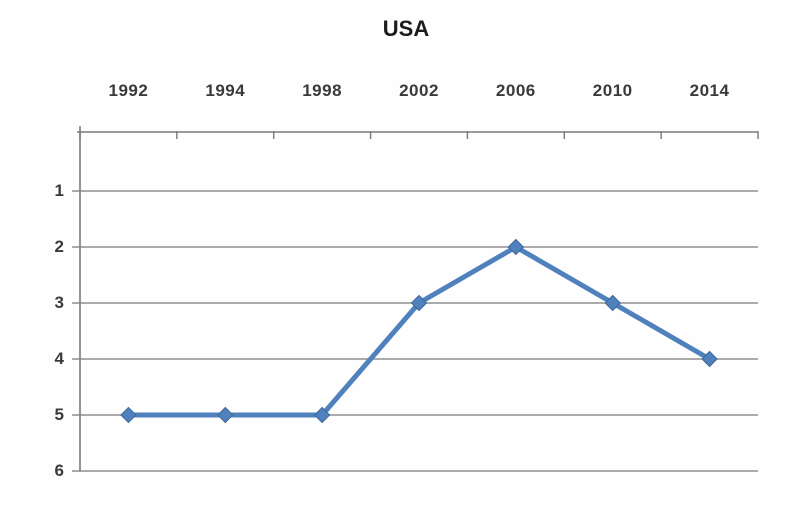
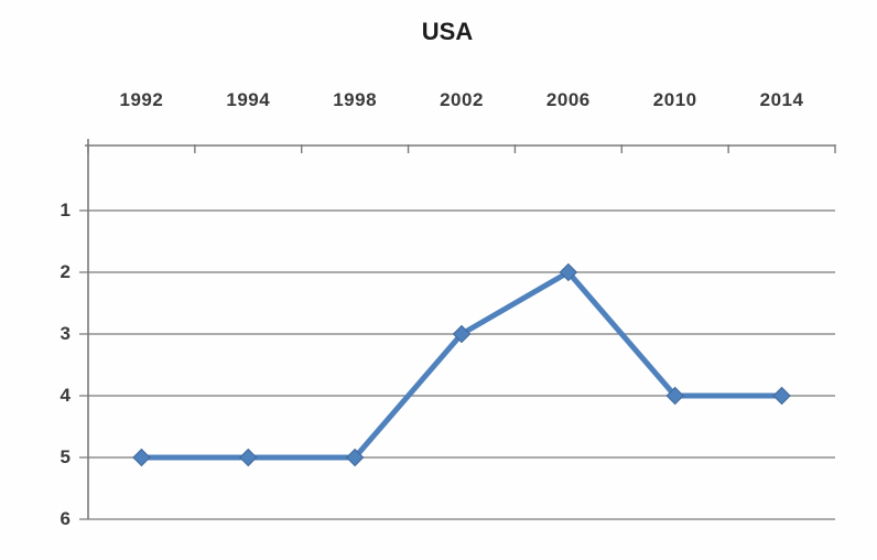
2010: 3 -> 4
